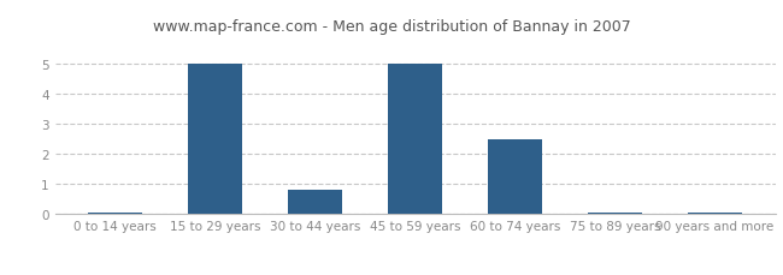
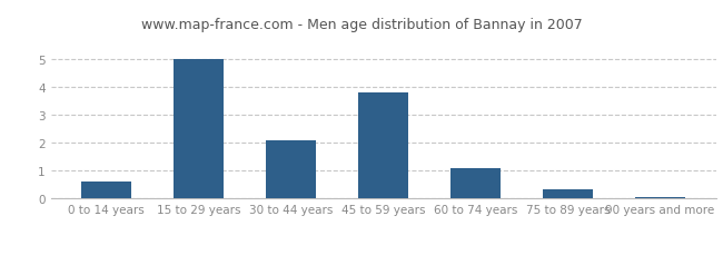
0 to 14 years: 0.04 -> 0.60
30 to 44 years: 0.80 -> 2.10
45 to 59 years: 5.00 -> 3.80
60 to 74 years: 2.50 -> 1.10
75 to 89 years: 0.04 -> 0.35
